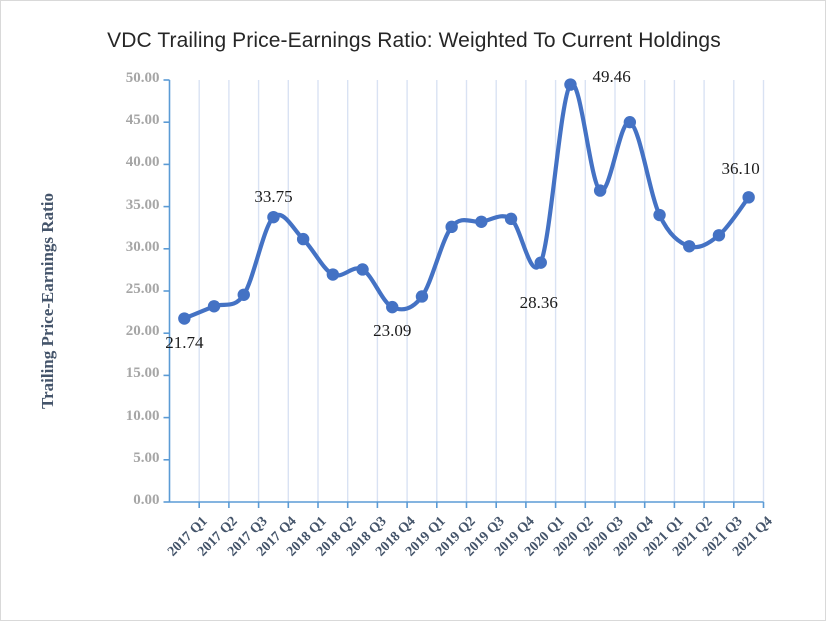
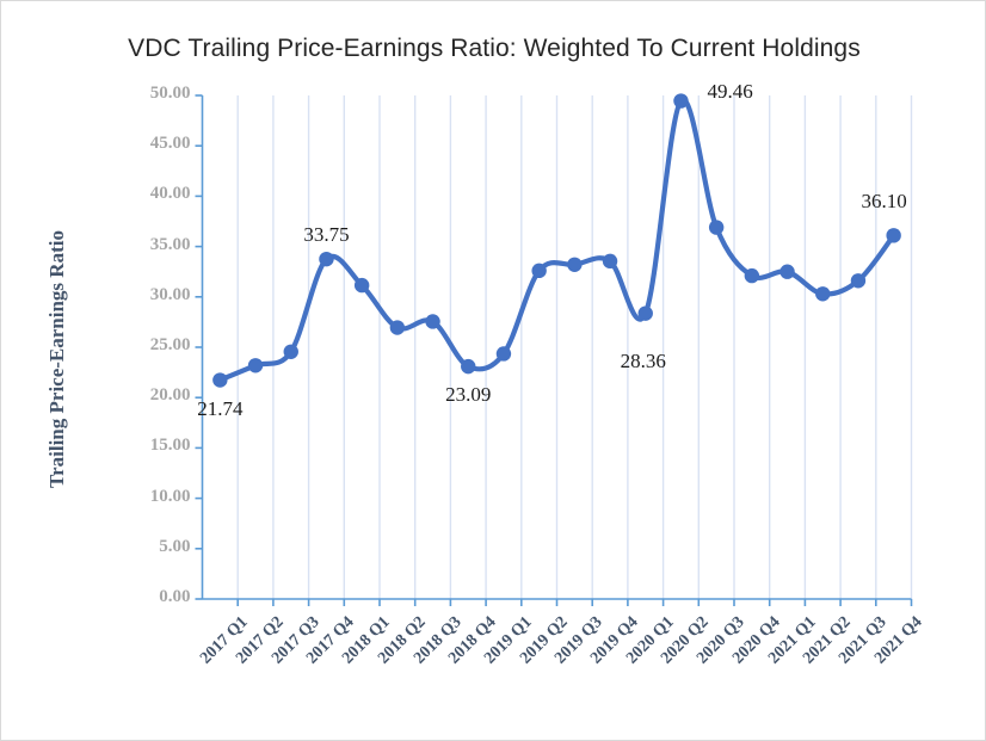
2020 Q4: 45 -> 32
2021 Q1: 34 -> 32
